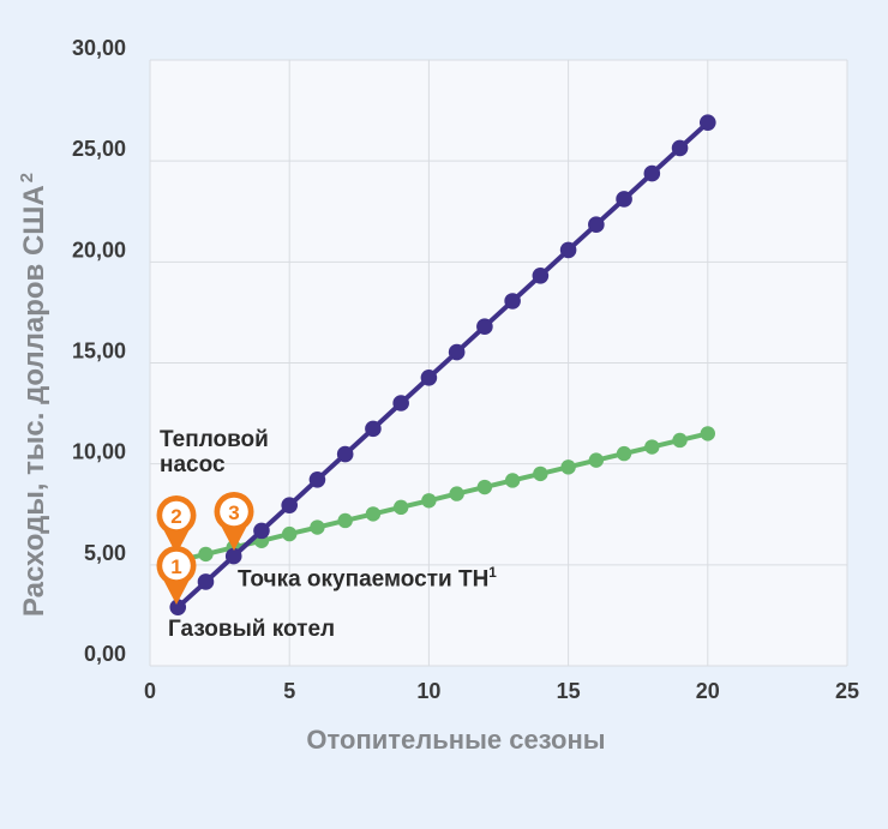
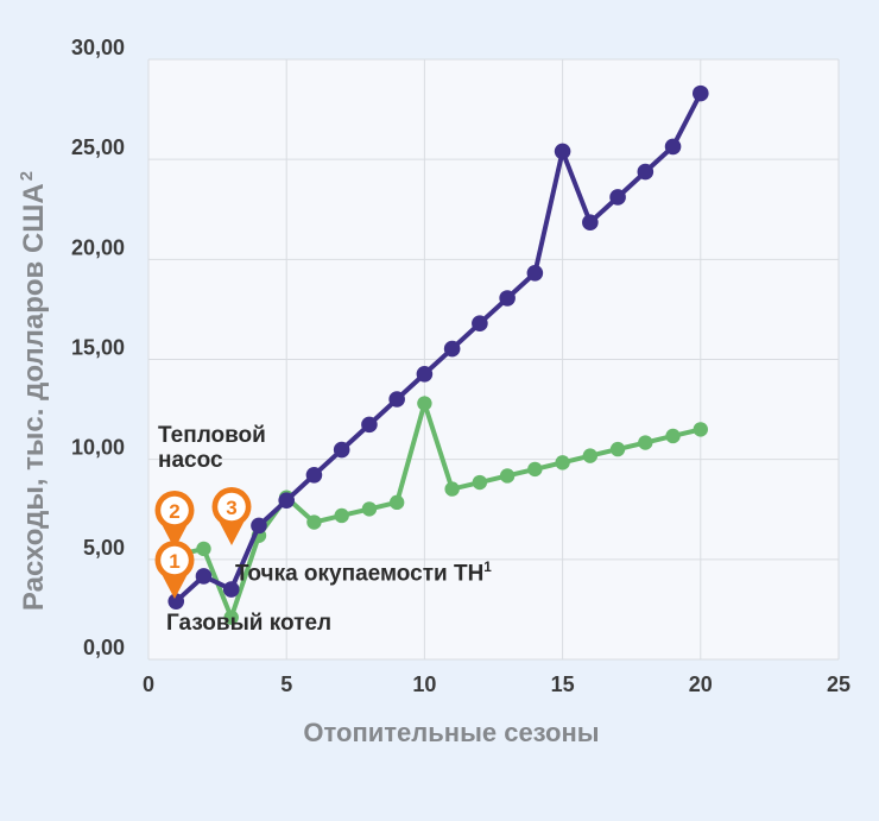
Газовый котел/3: 5,4 -> 3,5
Тепловой насос/3: 5,9 -> 2,1
Тепловой насос/5: 6,5 -> 8,1
Тепловой насос/10: 8,2 -> 12,8
Газовый котел/15: 20,6 -> 25,4
Газовый котел/20: 26,9 -> 28,3
